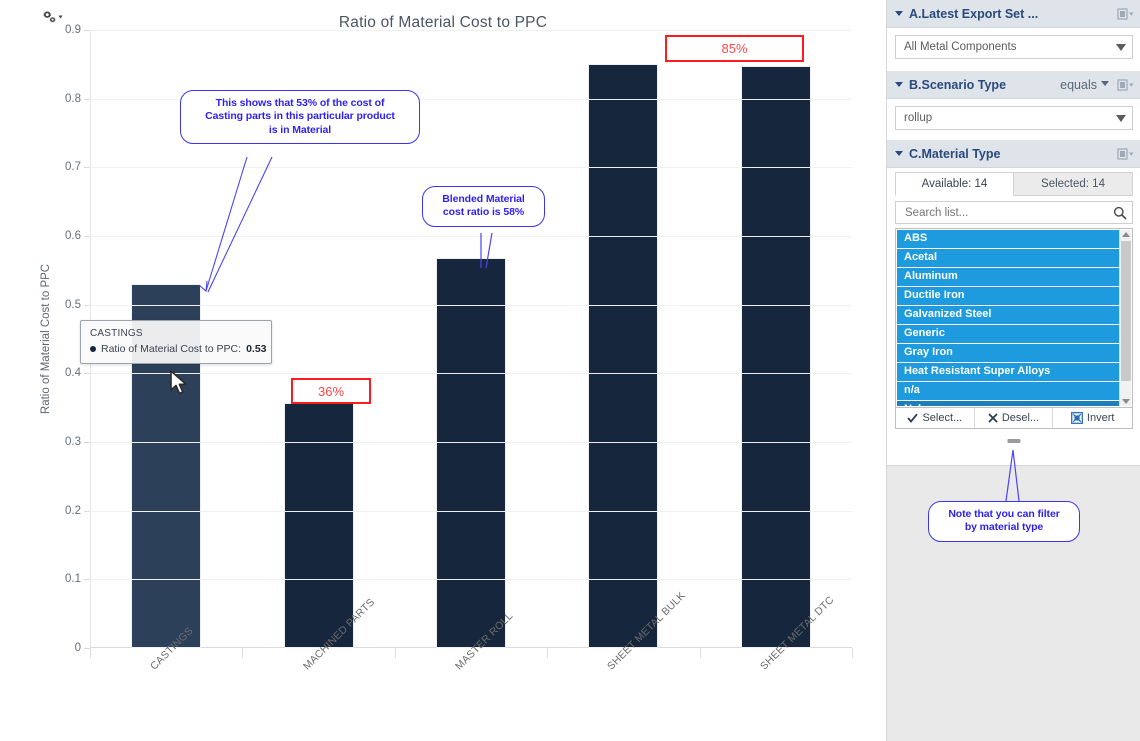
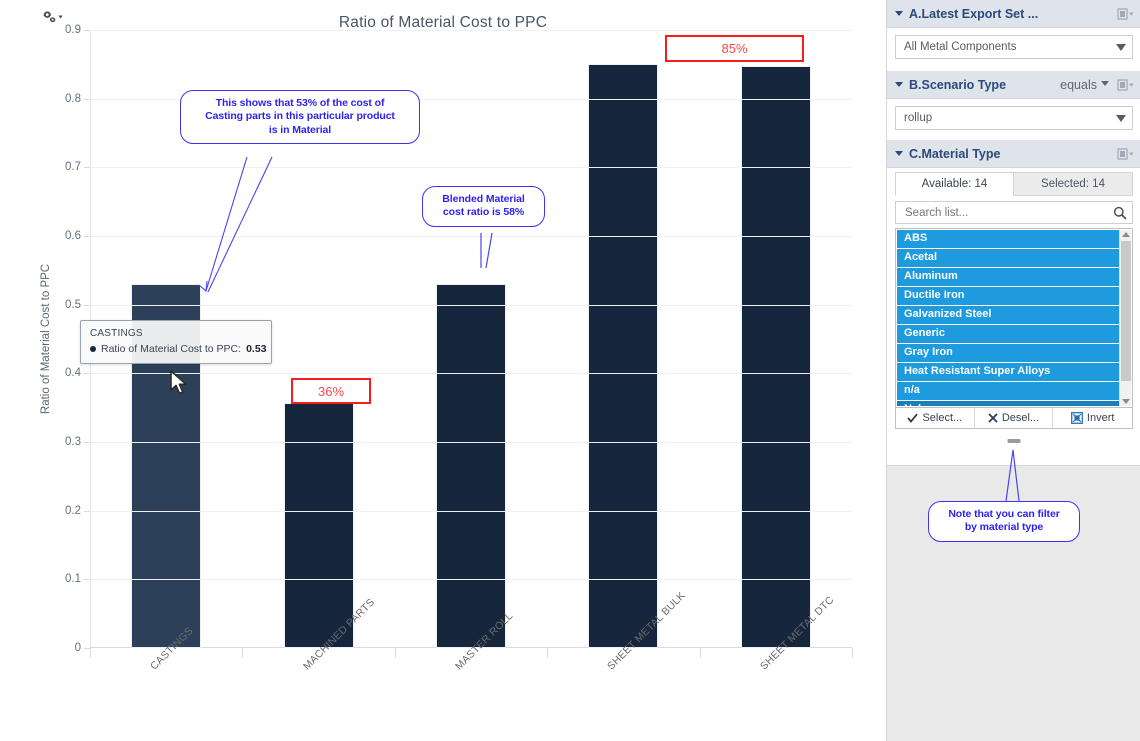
MASTER ROLL: 0.57 -> 0.53
